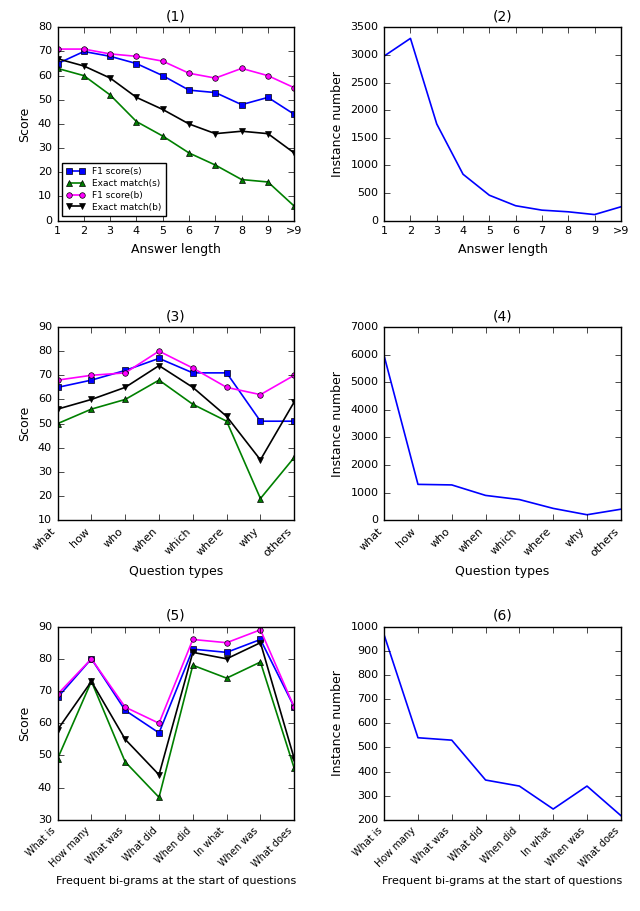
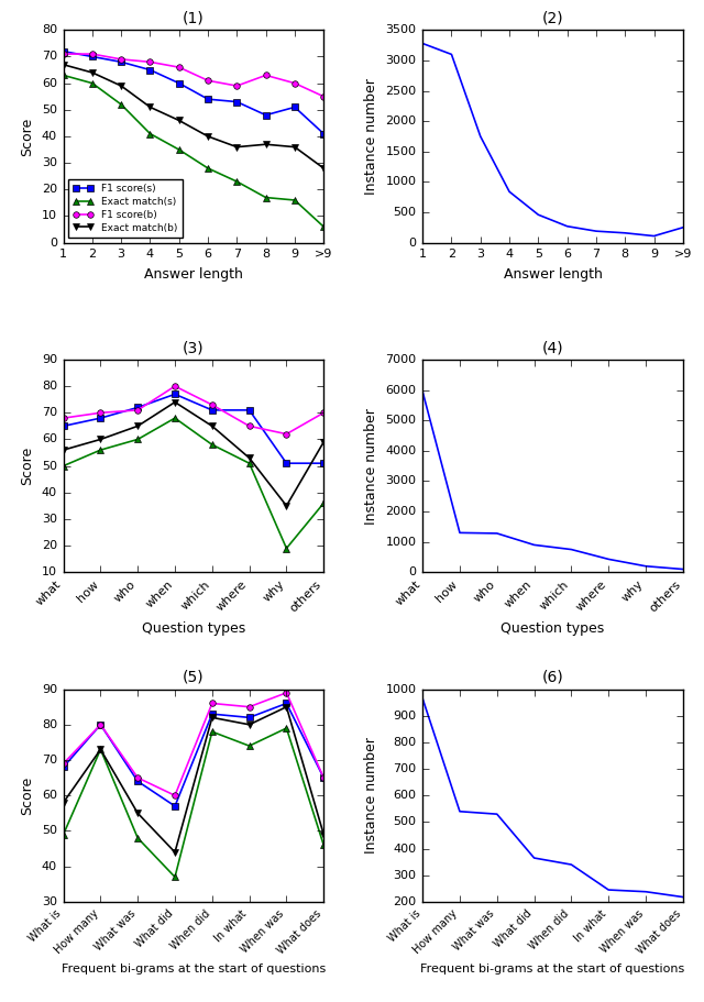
(1)/F1 score(s)/1: 65 -> 72
(1)/F1 score(s)/>9: 44 -> 41
(2)/1: 2980 -> 3280
(2)/2: 3300 -> 3100
(4)/others: 400 -> 100
(6)/When was: 340 -> 238
